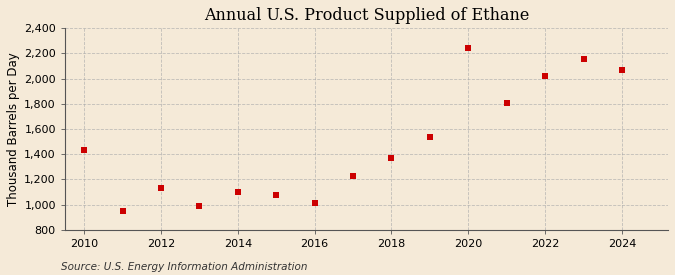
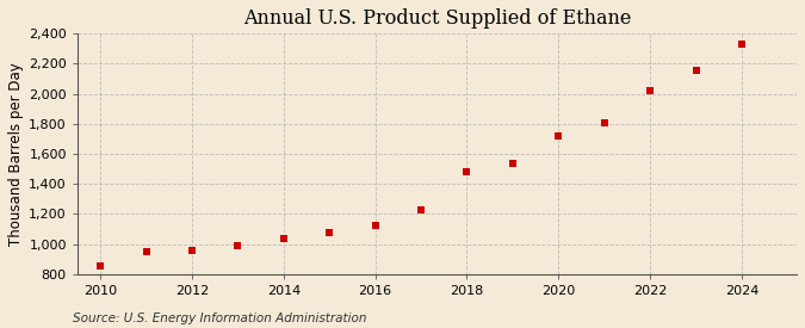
2010: 1,430 -> 860
2012: 1,130 -> 960
2014: 1,100 -> 1,040
2016: 1,010 -> 1,120
2018: 1,370 -> 1,480
2020: 2,240 -> 1,720
2024: 2,070 -> 2,330
